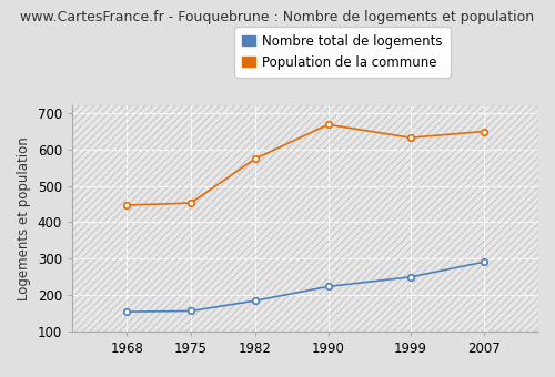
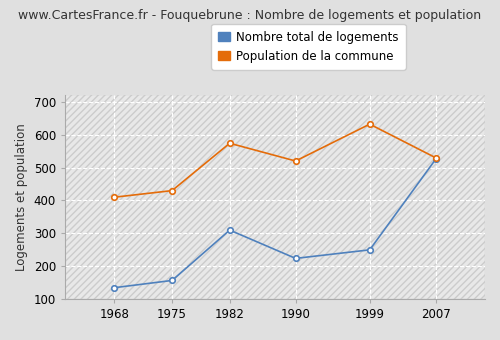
Nombre total de logements/1968: 155 -> 135
Population de la commune/1968: 447 -> 410
Population de la commune/1975: 453 -> 430
Nombre total de logements/1982: 185 -> 310
Population de la commune/1990: 668 -> 520
Nombre total de logements/2007: 291 -> 525
Population de la commune/2007: 649 -> 530
